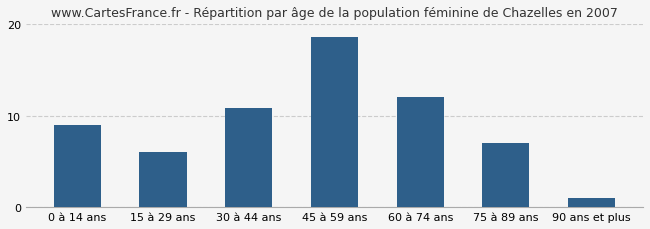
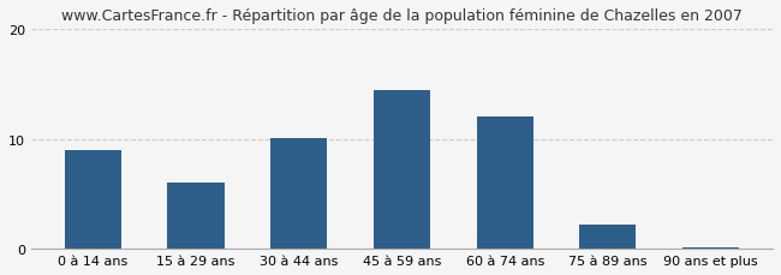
30 à 44 ans: 10.8 -> 10.1
45 à 59 ans: 18.6 -> 14.5
75 à 89 ans: 7.0 -> 2.2
90 ans et plus: 1.0 -> 0.1
